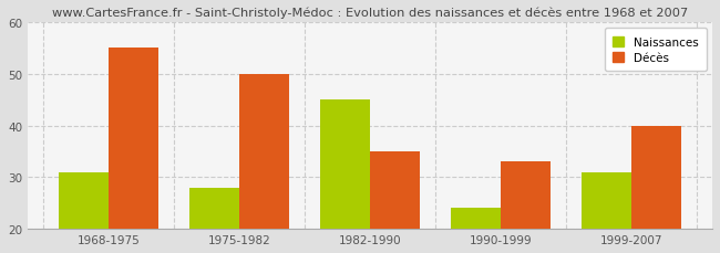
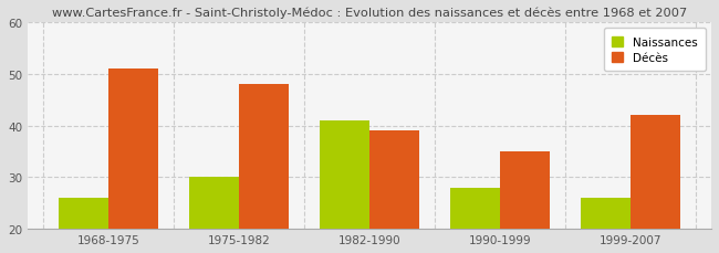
Naissances/1968-1975: 31 -> 26
Décès/1968-1975: 55 -> 51
Naissances/1975-1982: 28 -> 30
Décès/1975-1982: 50 -> 48
Naissances/1982-1990: 45 -> 41
Décès/1982-1990: 35 -> 39
Naissances/1990-1999: 24 -> 28
Décès/1990-1999: 33 -> 35
Naissances/1999-2007: 31 -> 26
Décès/1999-2007: 40 -> 42
